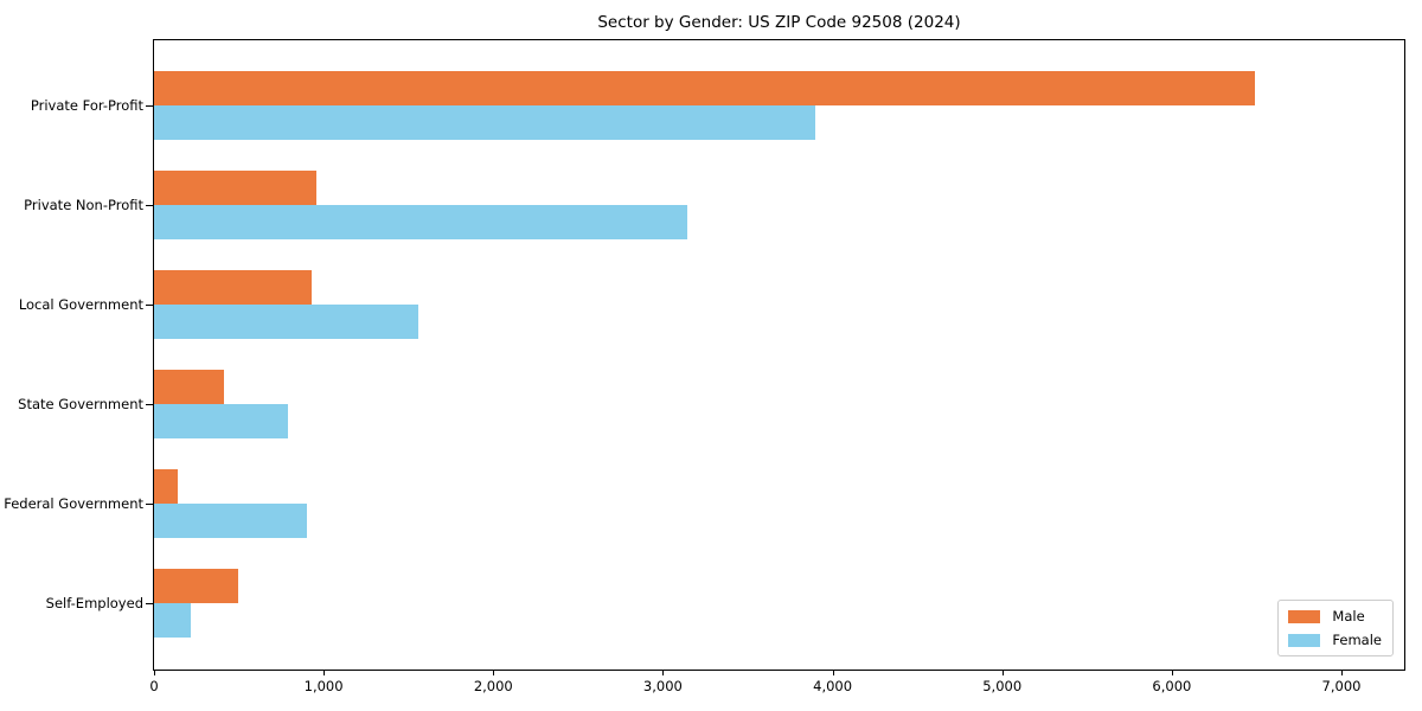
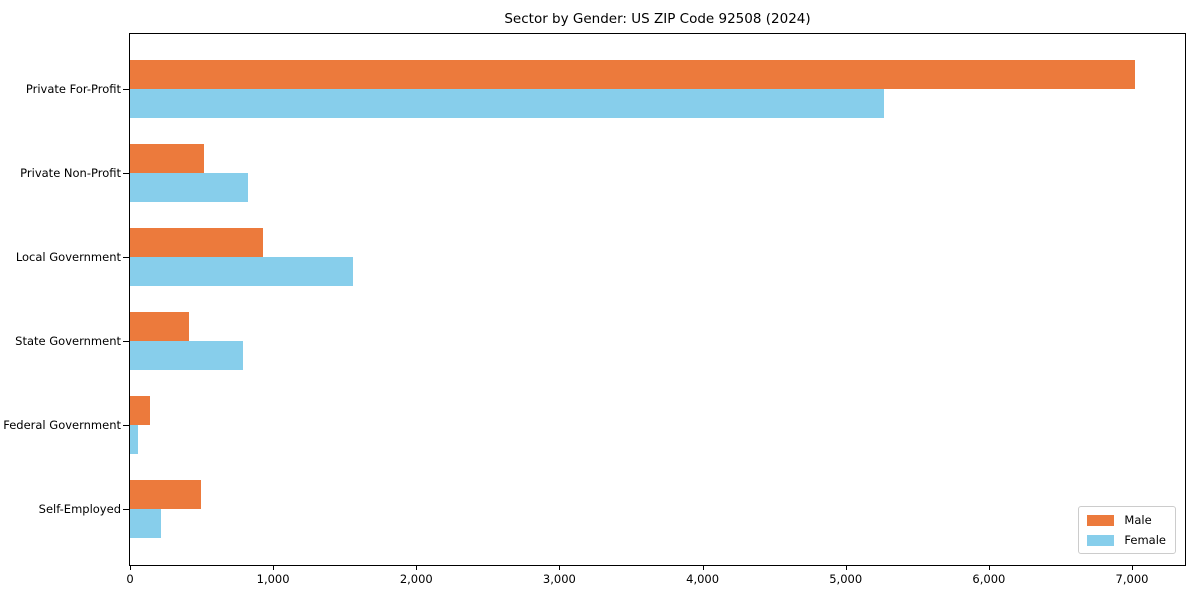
Male/Private For-Profit: 6490 -> 7020
Female/Private For-Profit: 3900 -> 5270
Male/Private Non-Profit: 960 -> 520
Female/Private Non-Profit: 3140 -> 820
Female/Federal Government: 900 -> 60
